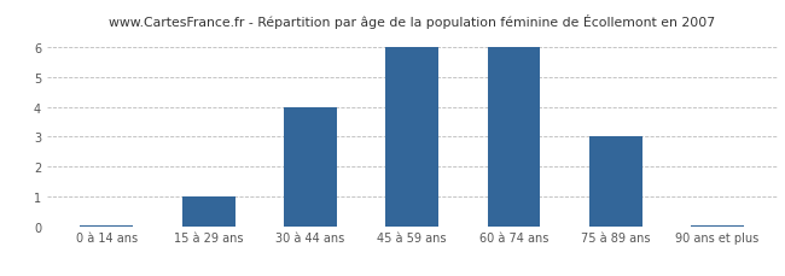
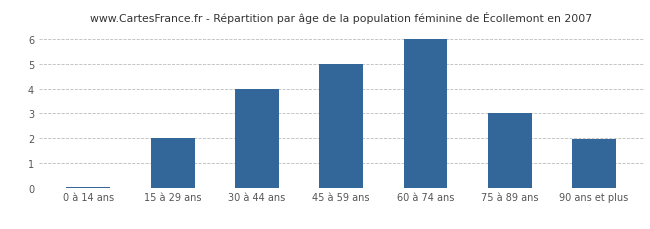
15 à 29 ans: 1.00 -> 2.00
45 à 59 ans: 6.00 -> 5.00
90 ans et plus: 0.04 -> 1.95
